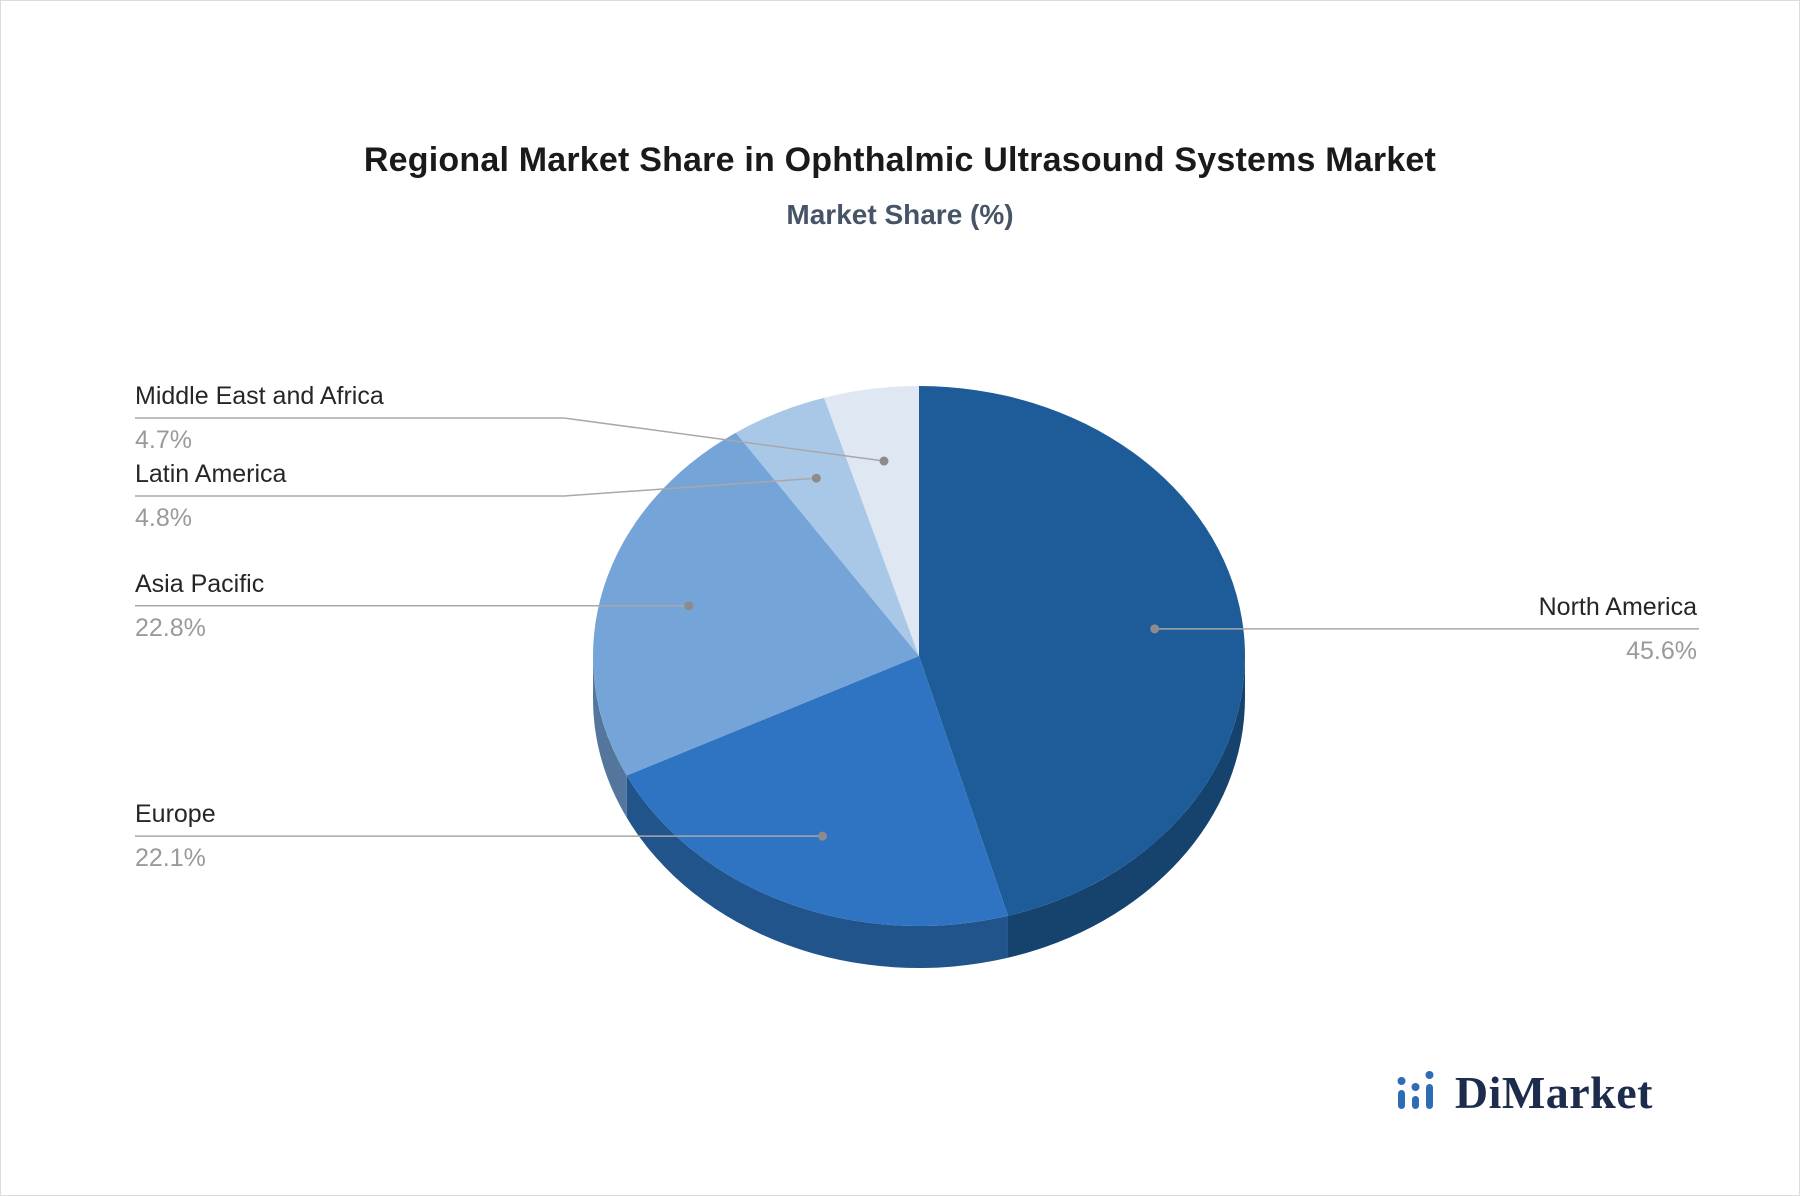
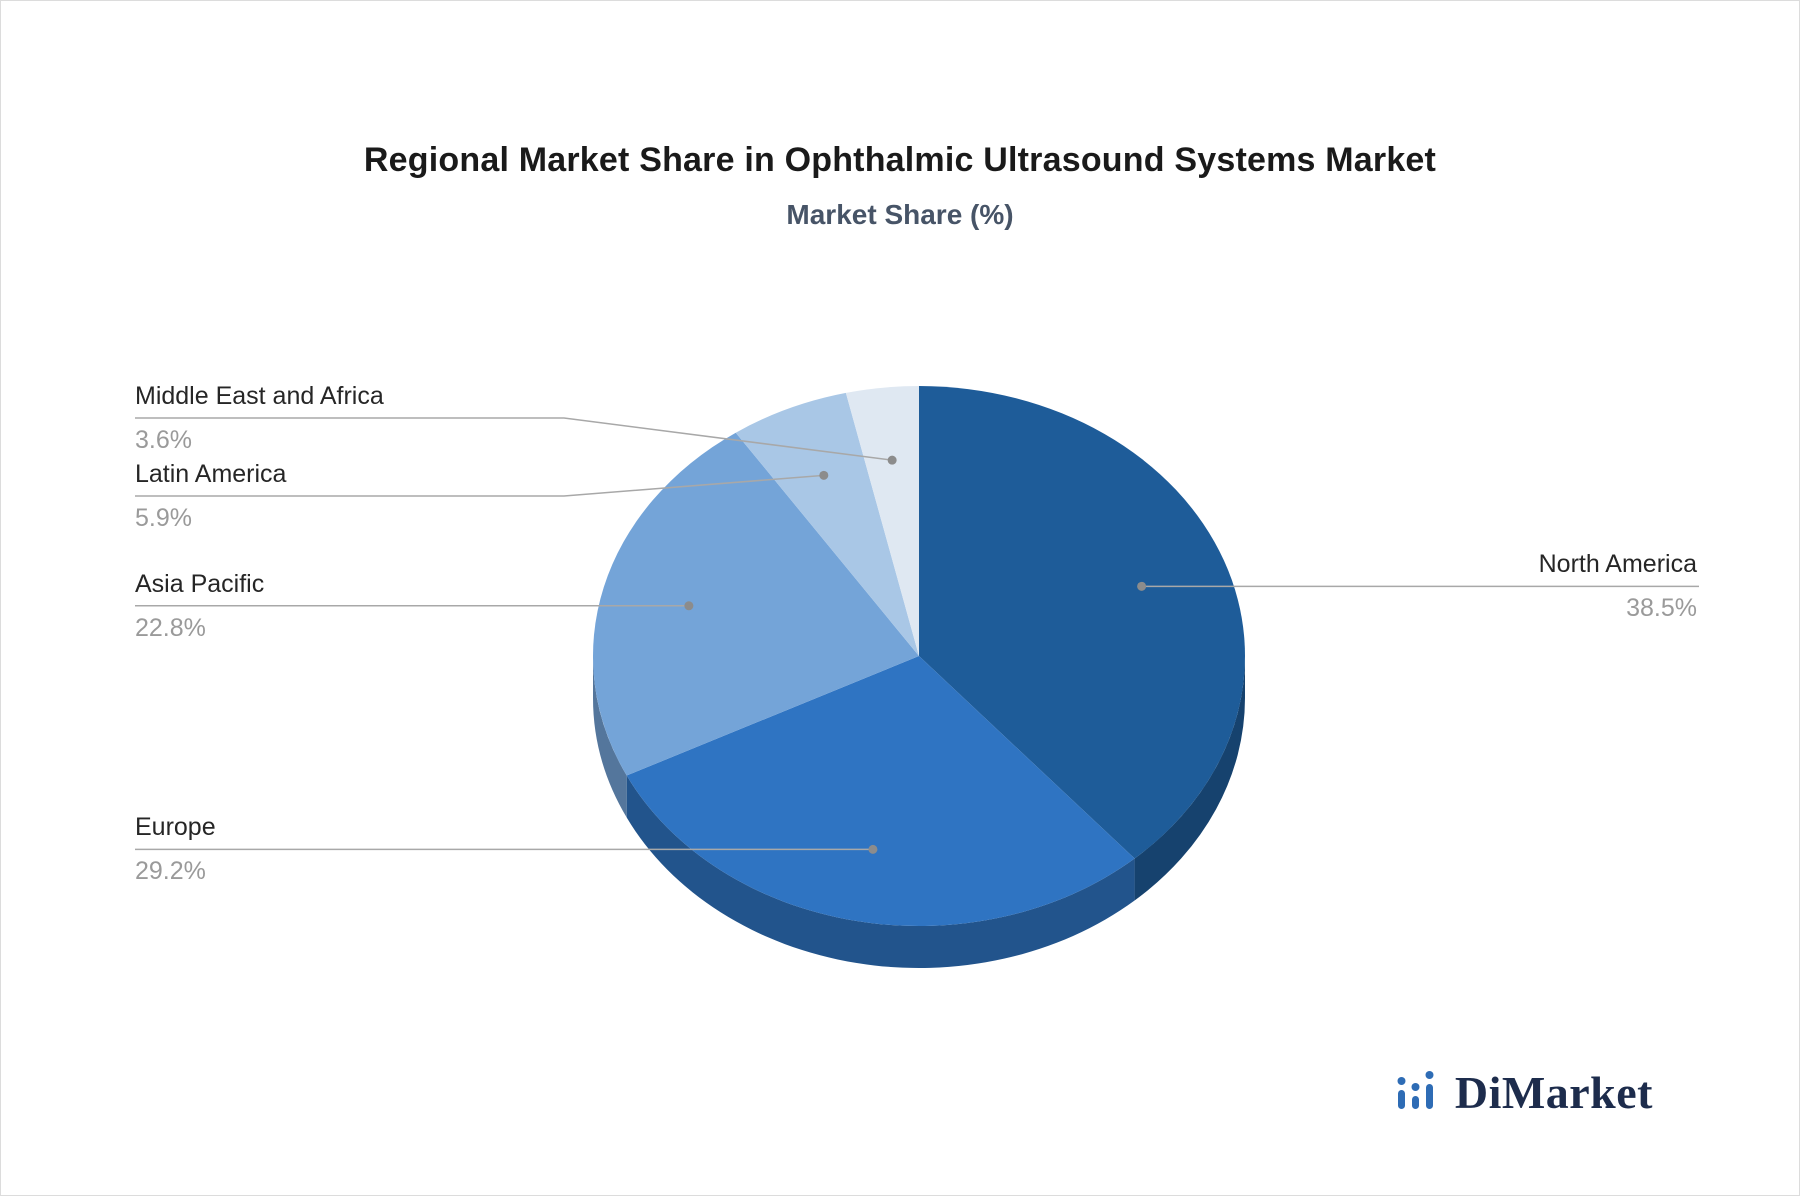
North America: 45.6% -> 38.5%
Europe: 22.1% -> 29.2%
Latin America: 4.8% -> 5.9%
Middle East and Africa: 4.7% -> 3.6%
